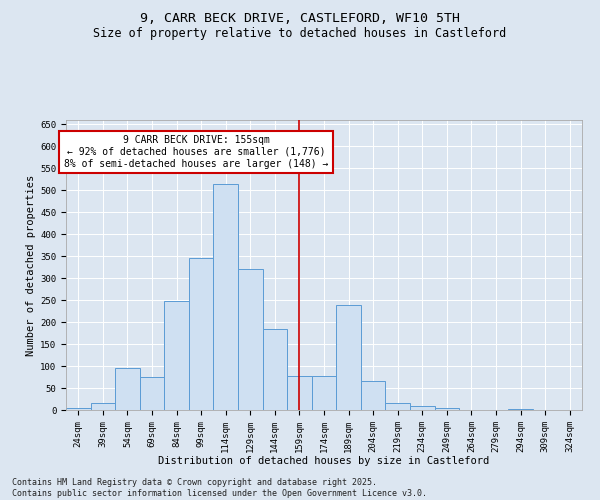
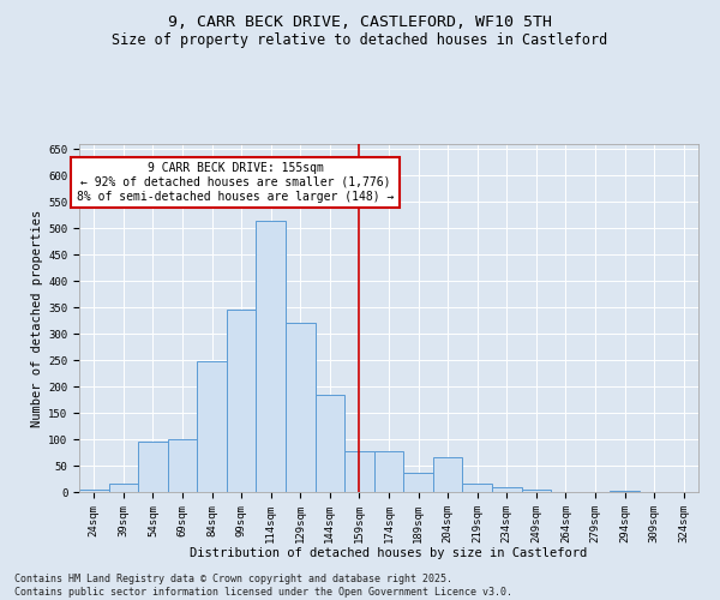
69sqm: 75 -> 100
189sqm: 240 -> 37
